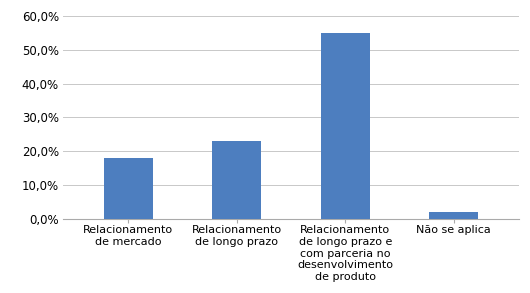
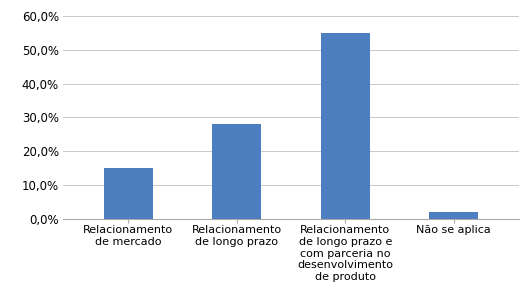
Relacionamento de mercado: 18% -> 15%
Relacionamento de longo prazo: 23% -> 28%
